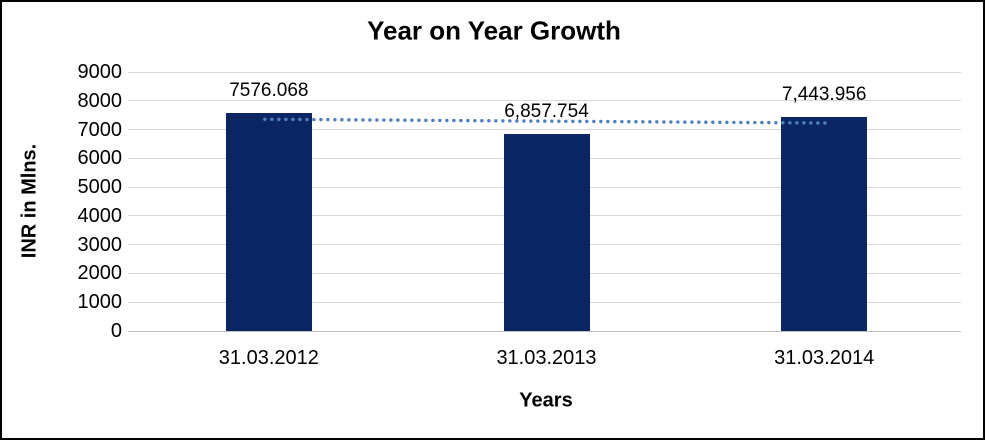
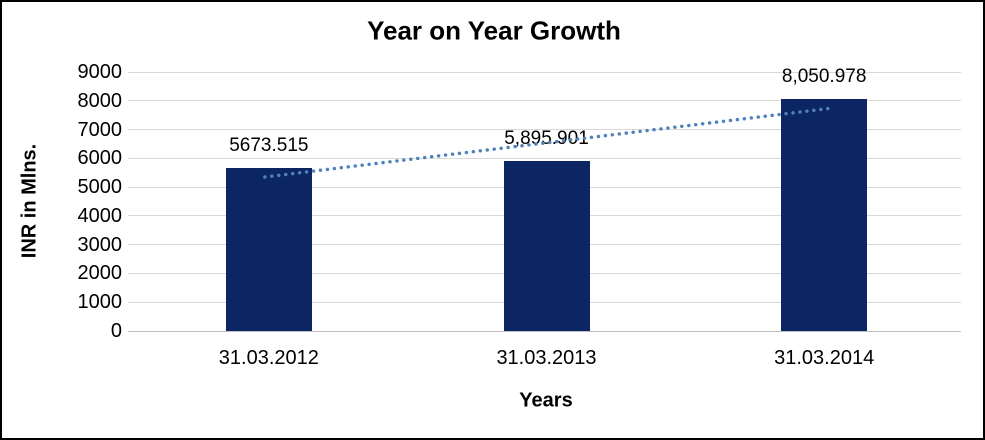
31.03.2012: 7576.068 -> 5673.515
31.03.2013: 6,857.754 -> 5,895.901
31.03.2014: 7,443.956 -> 8,050.978
